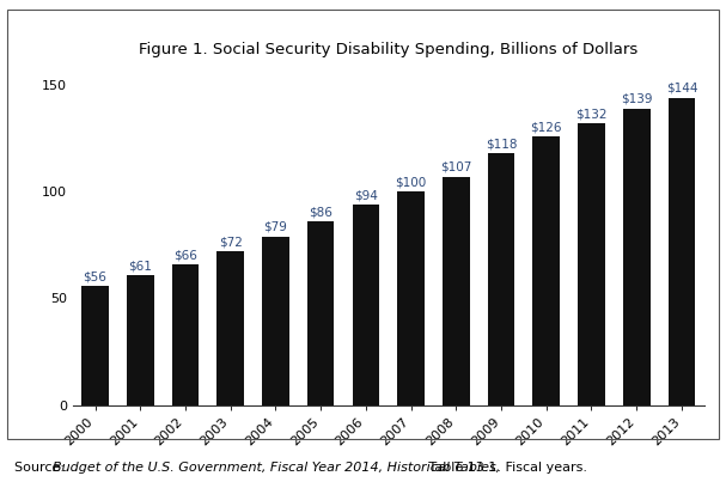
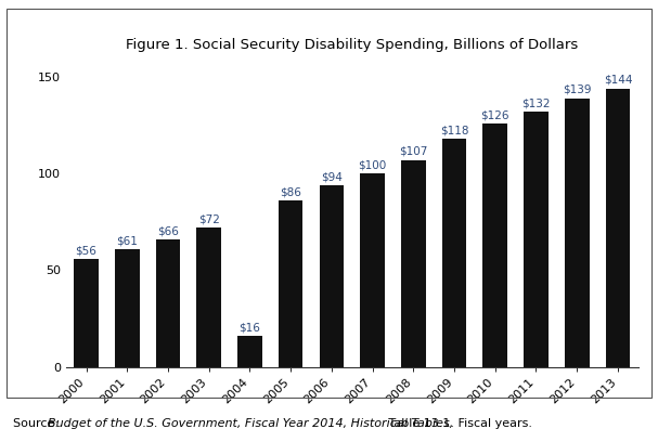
2004: $79 -> $16
